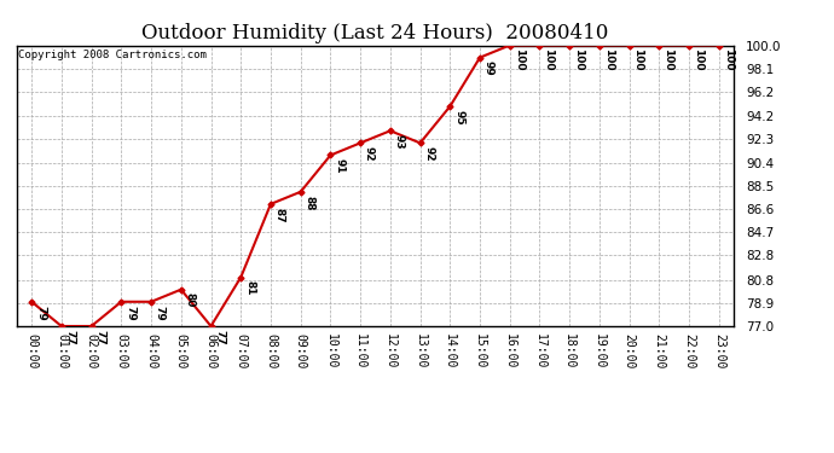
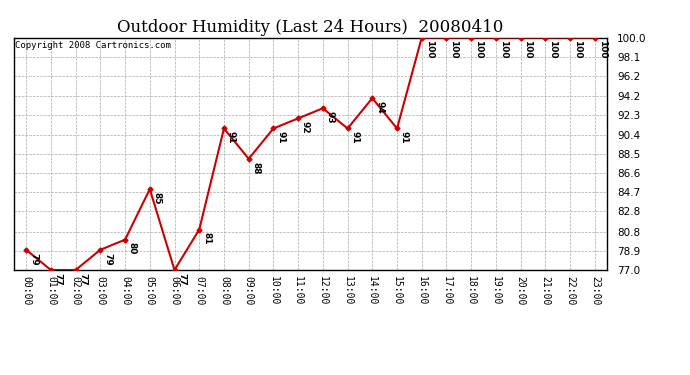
04:00: 79 -> 80
05:00: 80 -> 85
08:00: 87 -> 91
13:00: 92 -> 91
14:00: 95 -> 94
15:00: 99 -> 91
